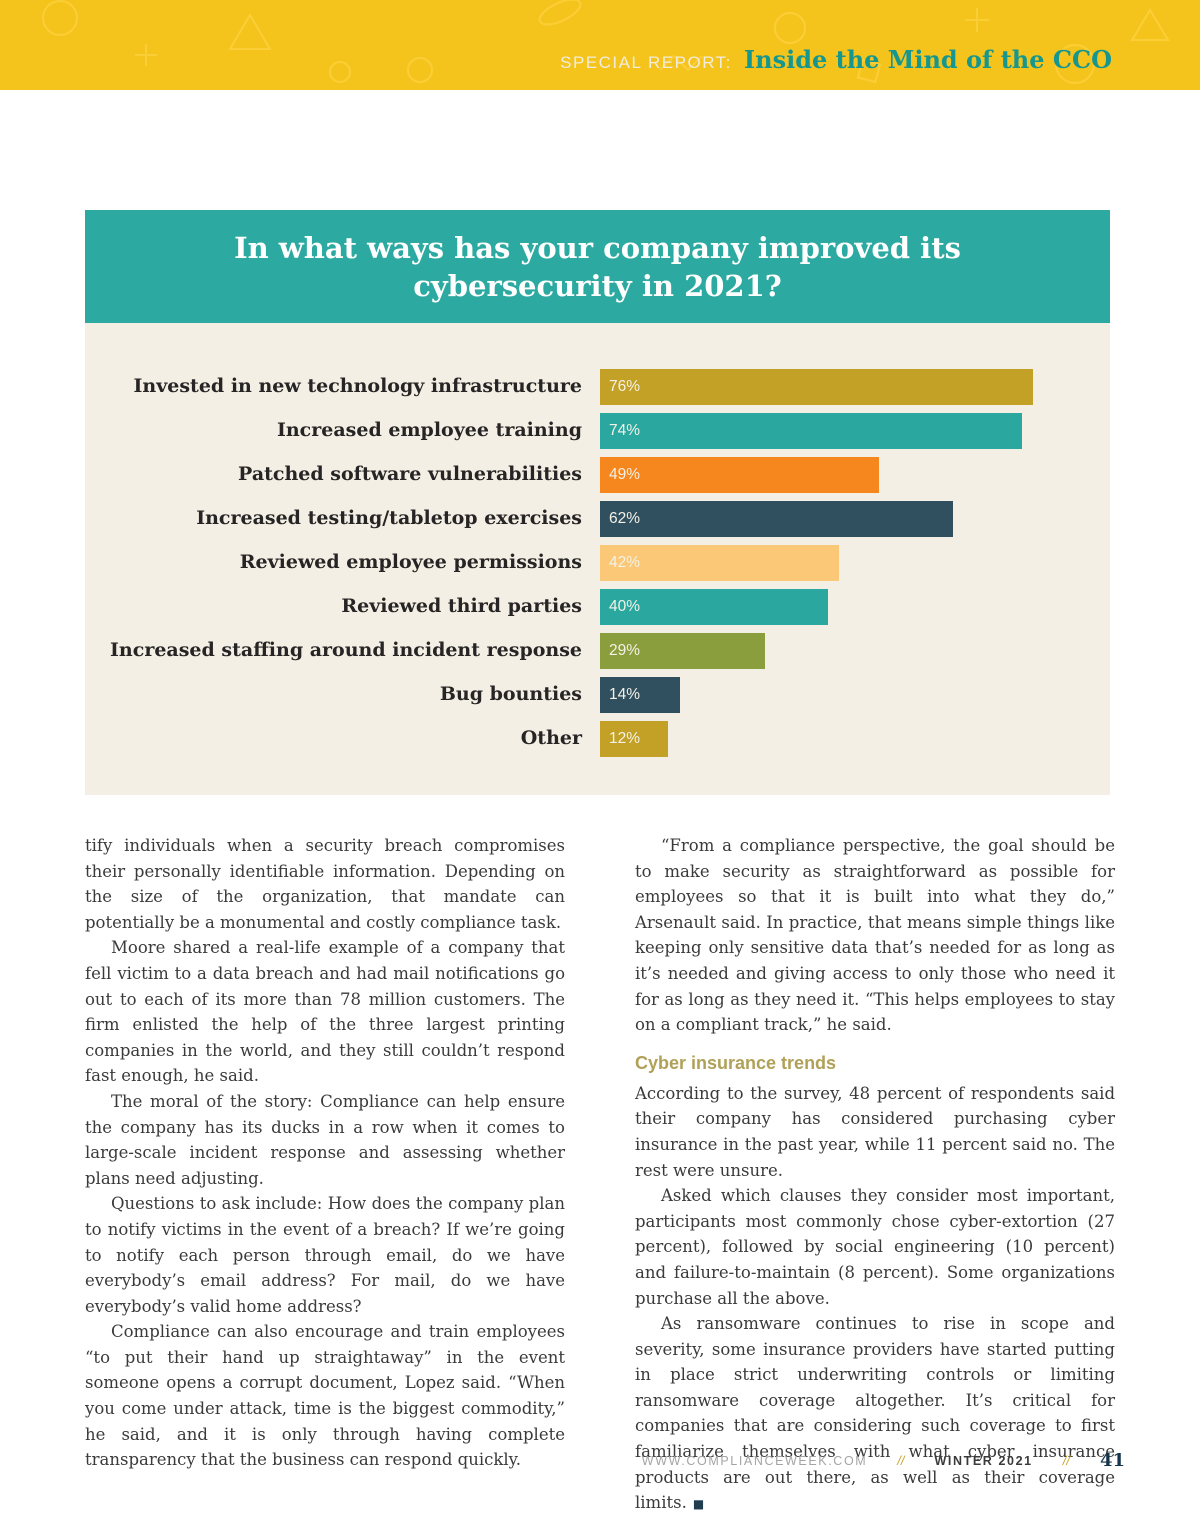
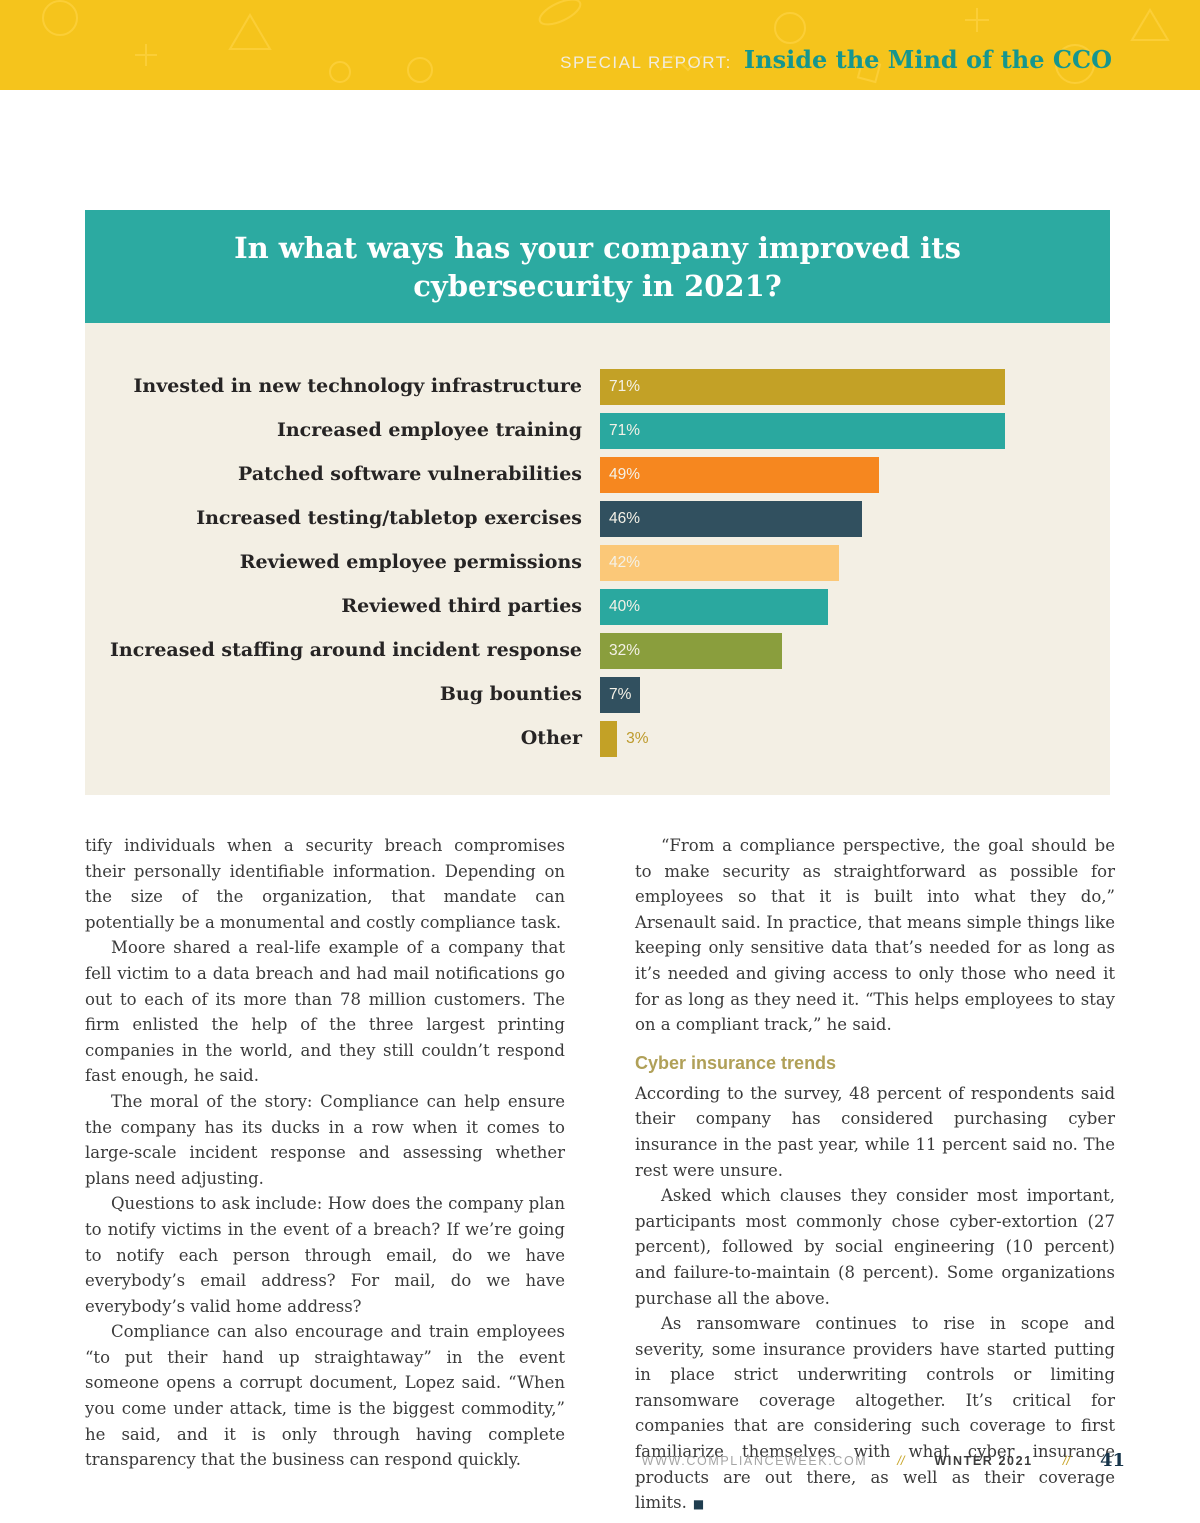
Invested in new technology infrastructure: 76% -> 71%
Increased employee training: 74% -> 71%
Increased testing/tabletop exercises: 62% -> 46%
Increased staffing around incident response: 29% -> 32%
Bug bounties: 14% -> 7%
Other: 12% -> 3%
